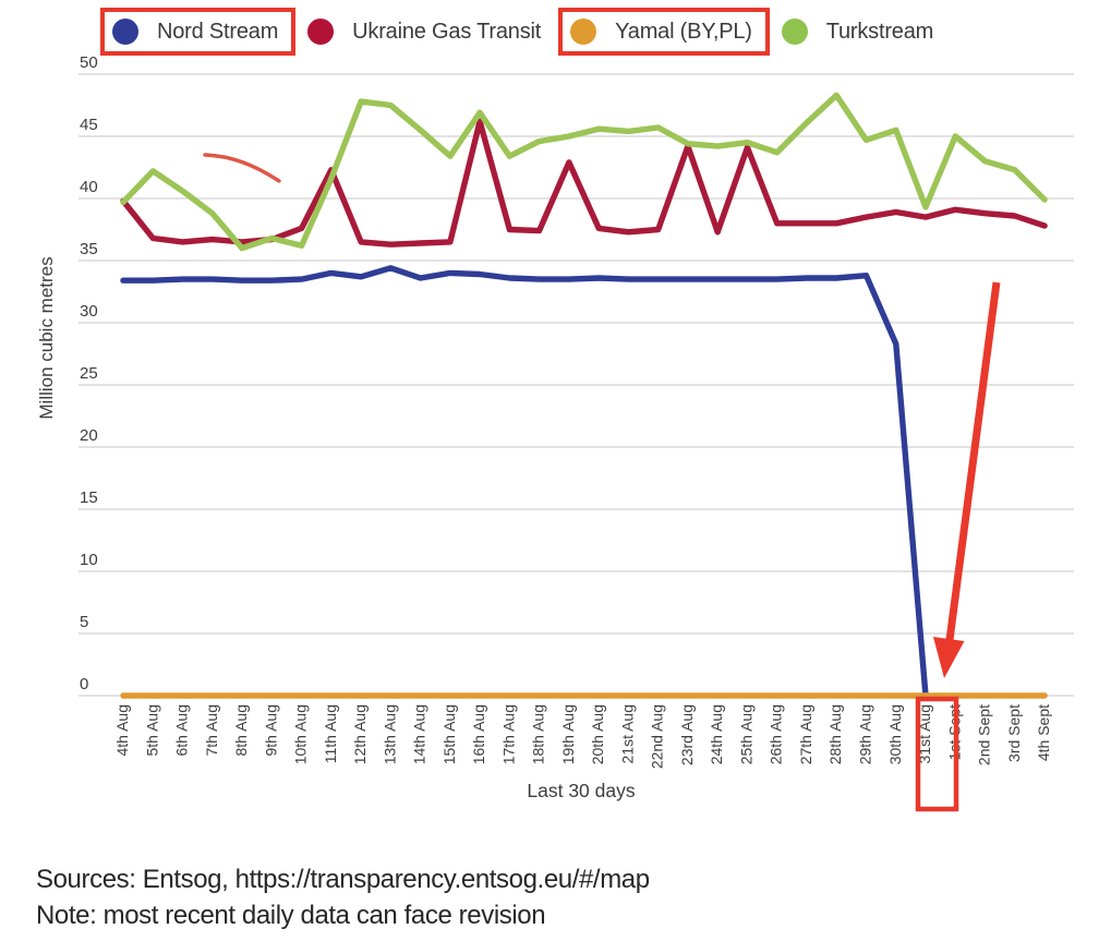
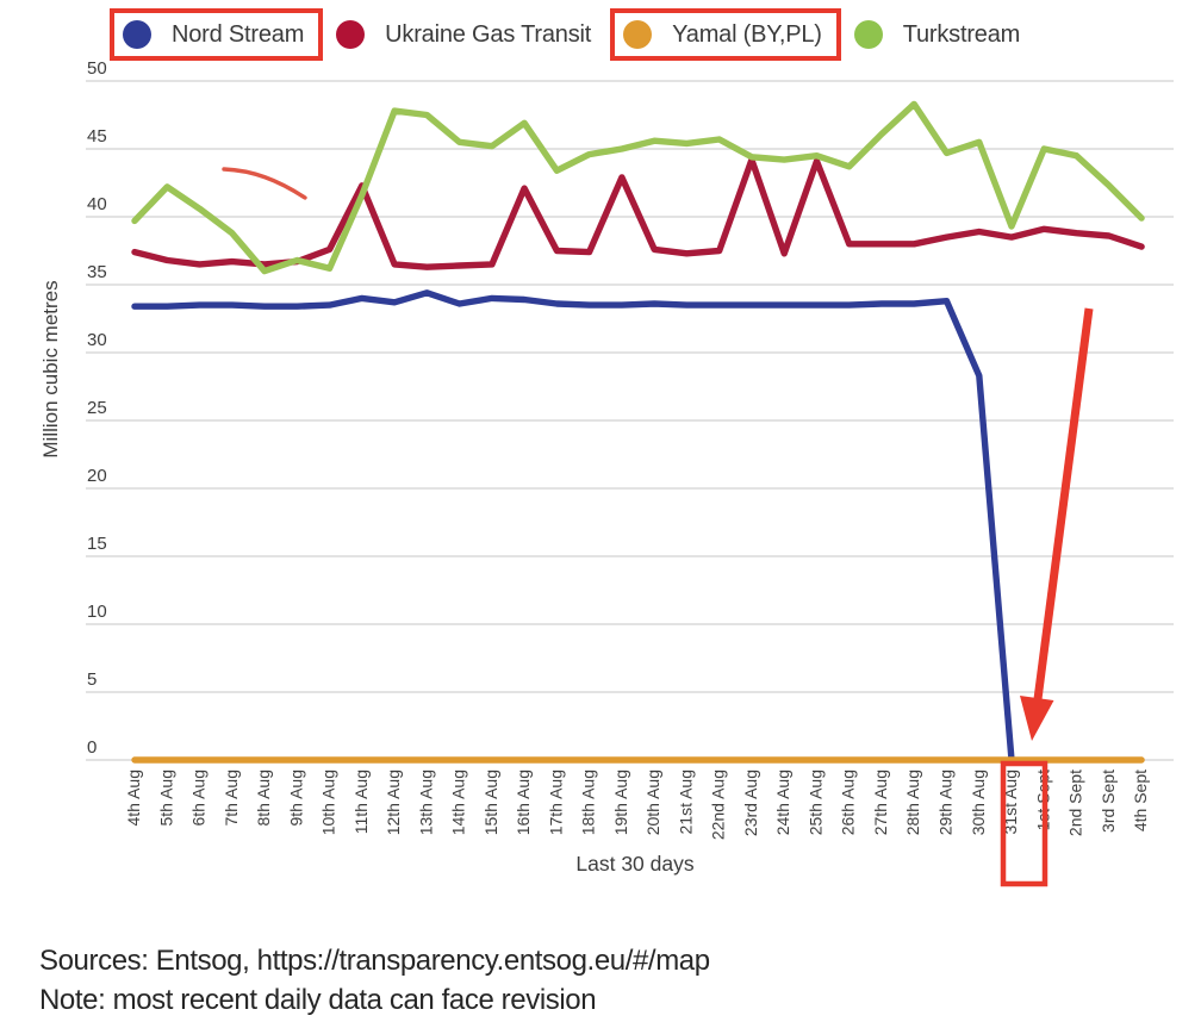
Ukraine Gas Transit/4th Aug: 39.8 -> 37.4
Turkstream/15th Aug: 43.4 -> 45.2
Ukraine Gas Transit/16th Aug: 46.2 -> 42.1
Turkstream/2nd Sept: 43.0 -> 44.5
